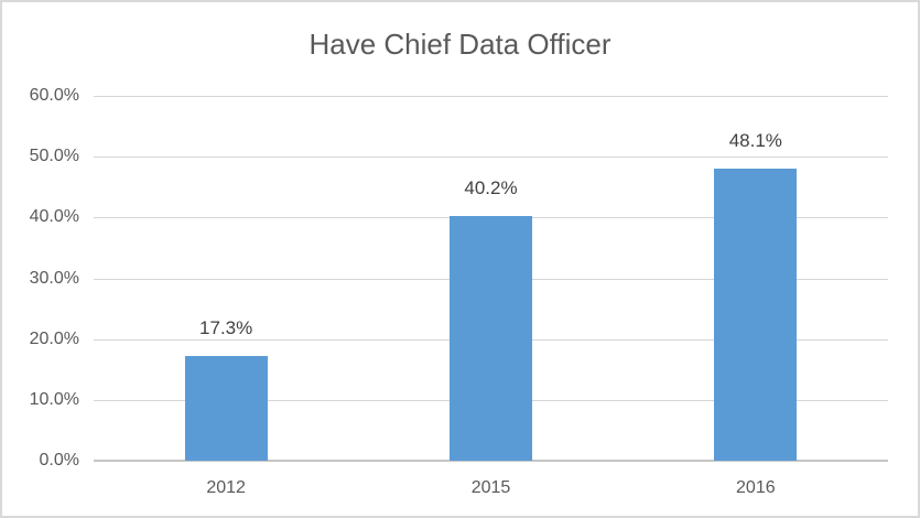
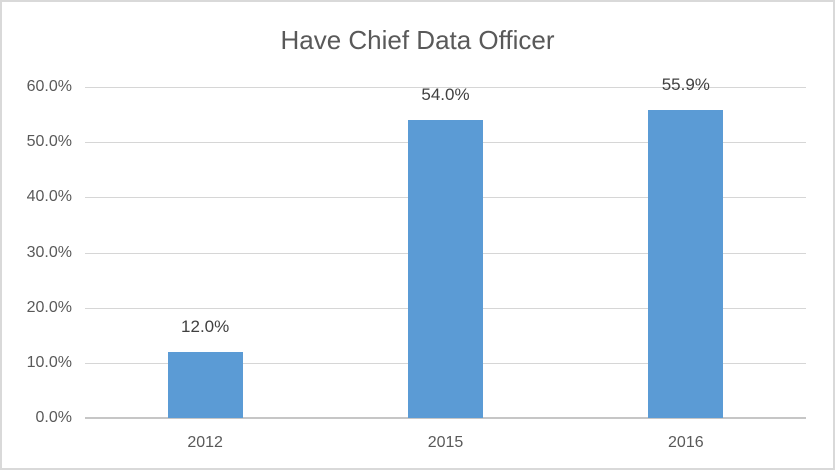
2012: 17.3% -> 12.0%
2015: 40.2% -> 54.0%
2016: 48.1% -> 55.9%
